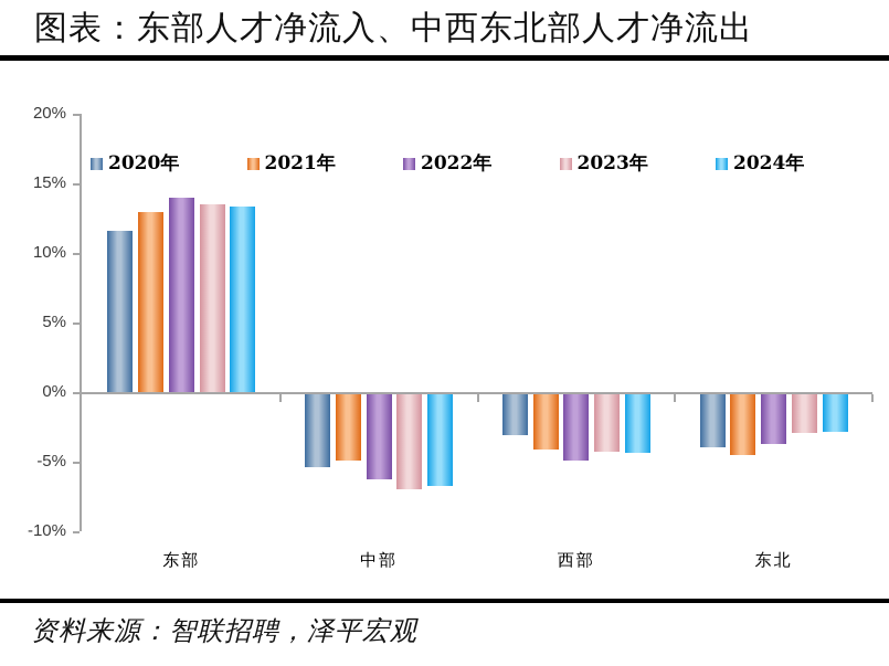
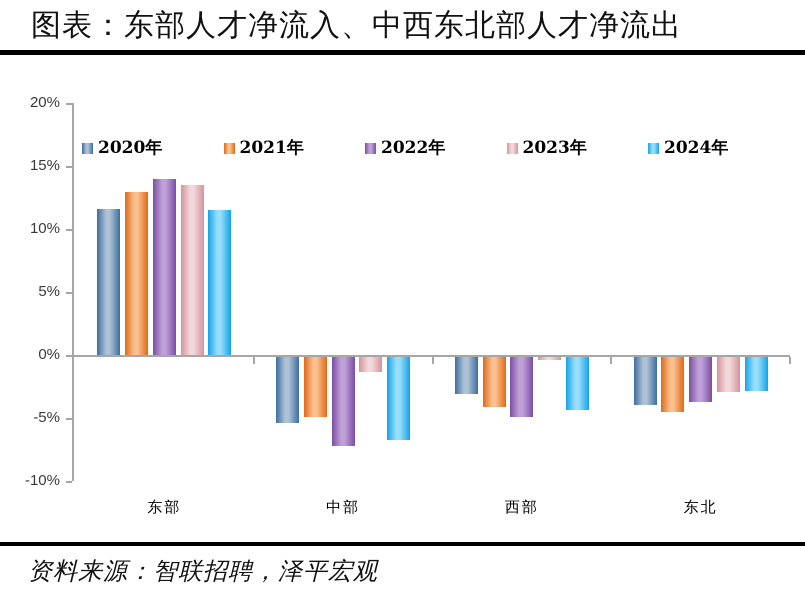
2024年/东部: 13.3% -> 11.5%
2022年/中部: -6.1% -> -7.1%
2023年/中部: -6.8% -> -1.2%
2023年/西部: -4.1% -> -0.2%
